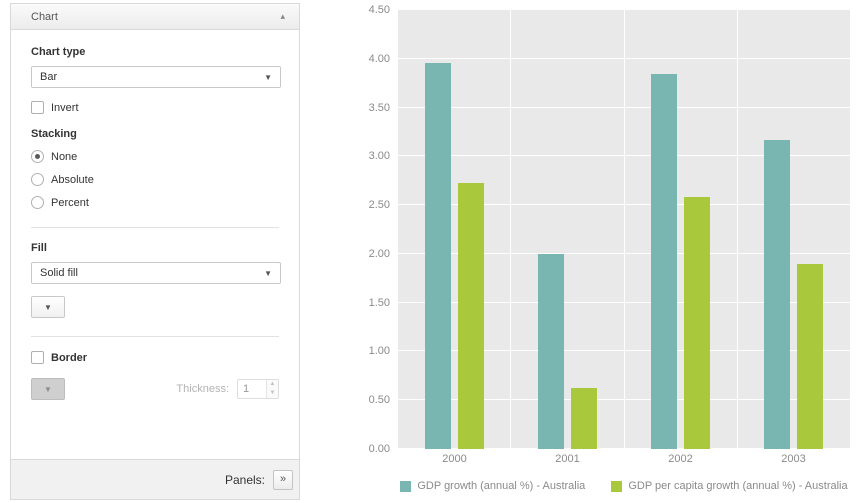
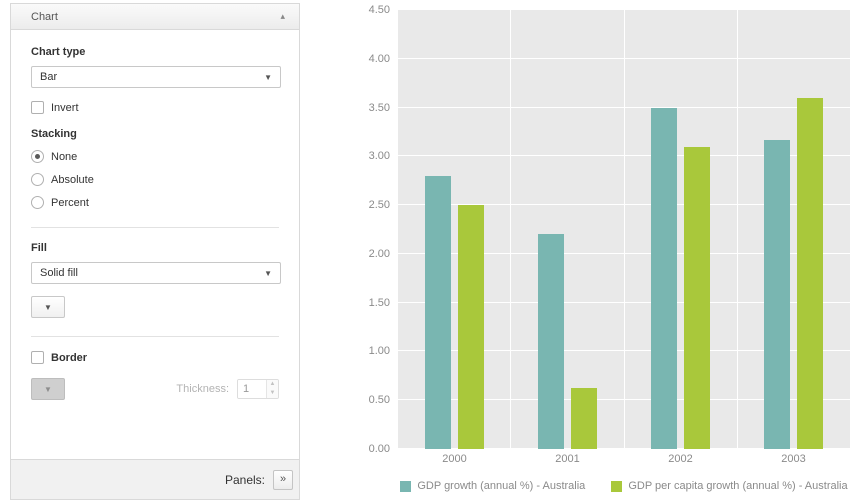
GDP growth (annual %) - Australia/2000: 4.0 -> 2.8
GDP per capita growth (annual %) - Australia/2000: 2.7 -> 2.5
GDP growth (annual %) - Australia/2001: 2.0 -> 2.2
GDP growth (annual %) - Australia/2002: 3.8 -> 3.5
GDP per capita growth (annual %) - Australia/2002: 2.6 -> 3.1
GDP per capita growth (annual %) - Australia/2003: 1.9 -> 3.6
